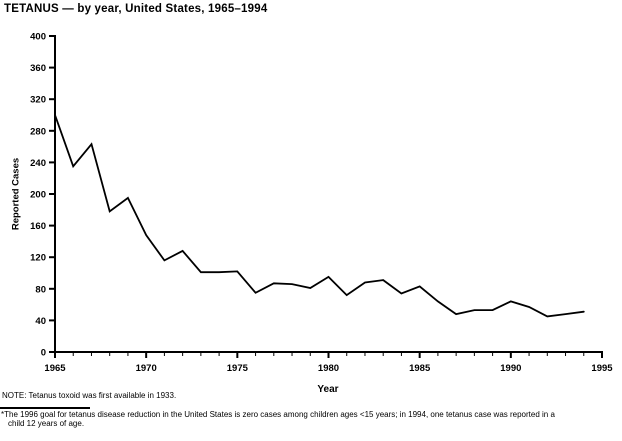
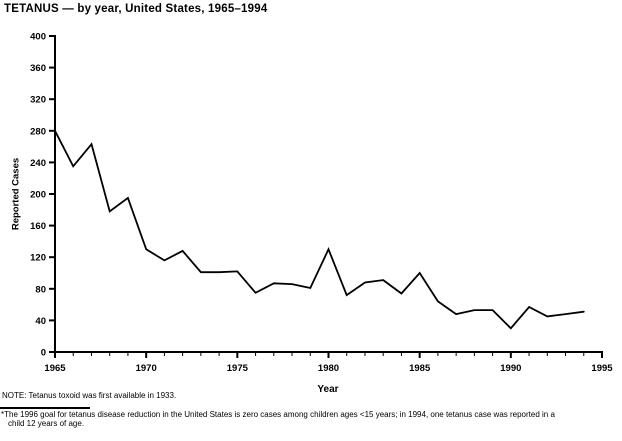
1965: 300 -> 280
1970: 150 -> 130
1980: 100 -> 130
1985: 80 -> 100
1990: 60 -> 30
